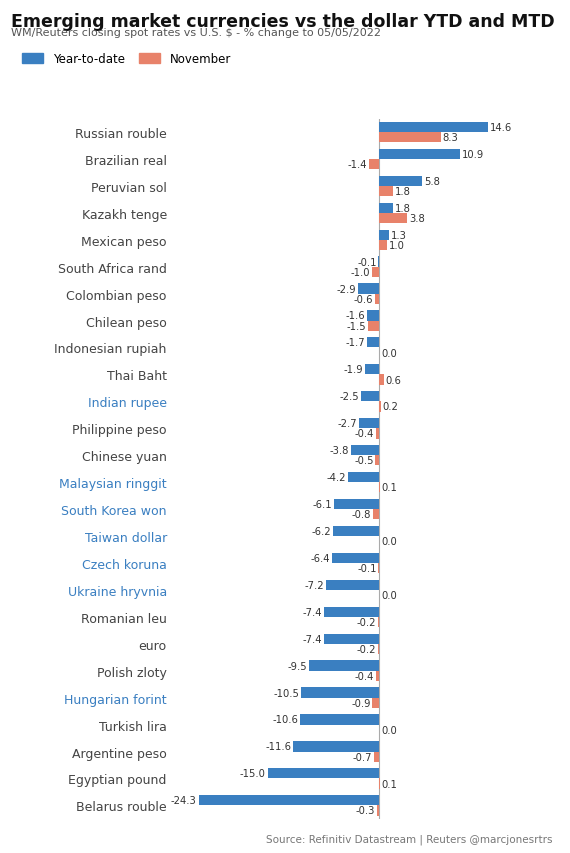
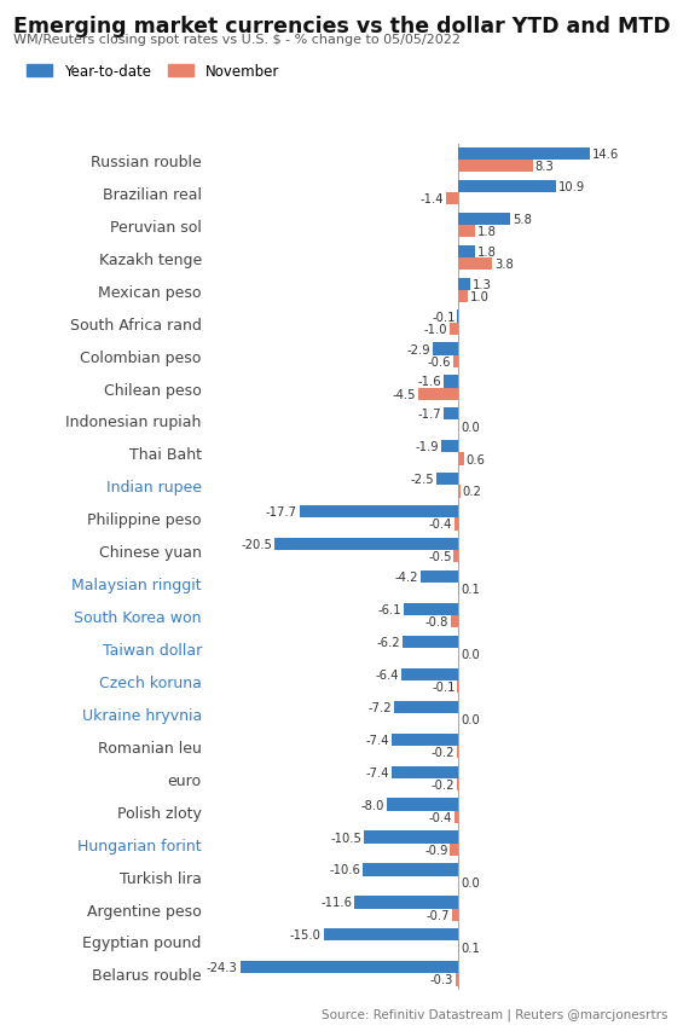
November/Chilean peso: -1.5 -> -4.5
Year-to-date/Philippine peso: -2.7 -> -17.7
Year-to-date/Chinese yuan: -3.8 -> -20.5
Year-to-date/Polish zloty: -9.5 -> -8.0
